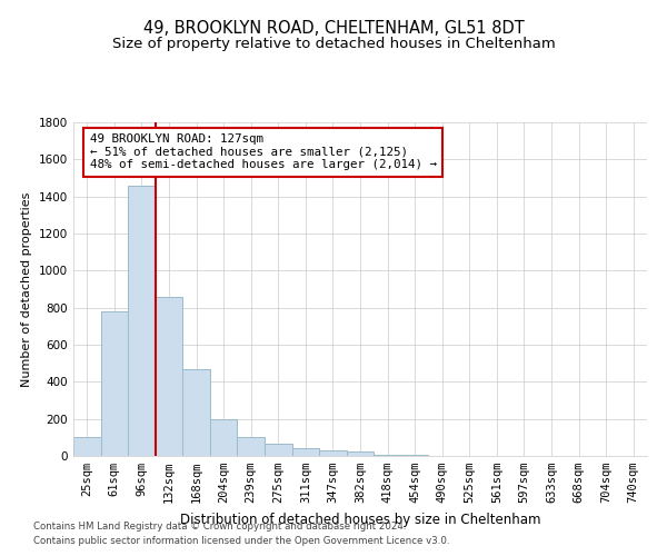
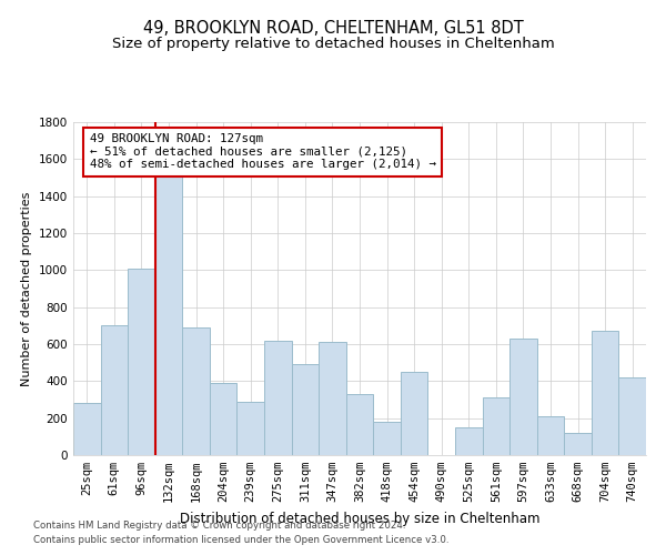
25sqm: 100 -> 280
61sqm: 780 -> 700
96sqm: 1460 -> 1010
132sqm: 860 -> 1520
168sqm: 470 -> 690
204sqm: 200 -> 390
239sqm: 100 -> 290
275sqm: 60 -> 620
311sqm: 40 -> 490
347sqm: 30 -> 610
382sqm: 20 -> 330
418sqm: 0 -> 180
454sqm: 0 -> 450
525sqm: 0 -> 150
561sqm: 0 -> 310
597sqm: 0 -> 630
633sqm: 0 -> 210
668sqm: 0 -> 120
704sqm: 0 -> 670
740sqm: 0 -> 420
